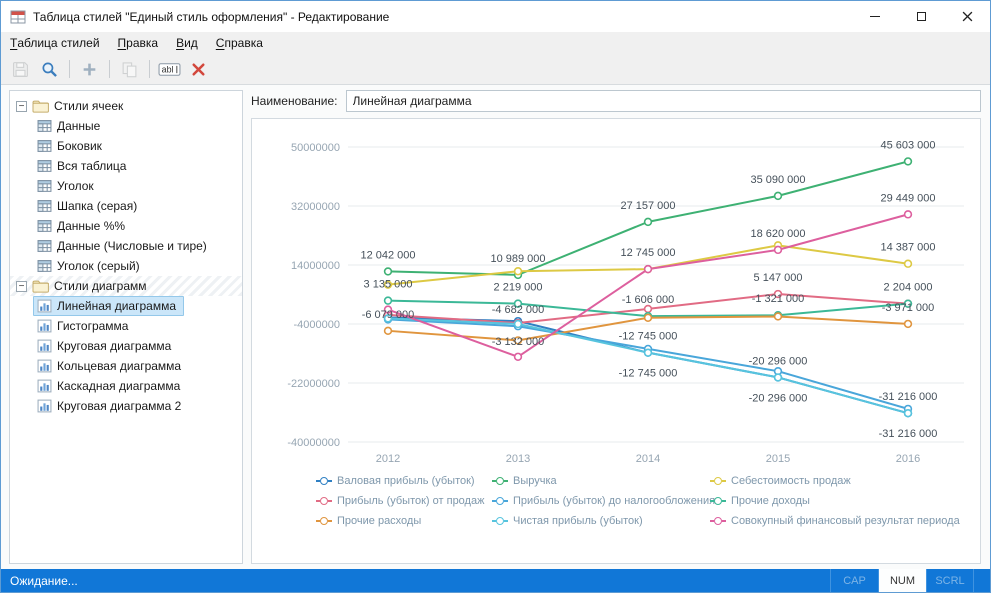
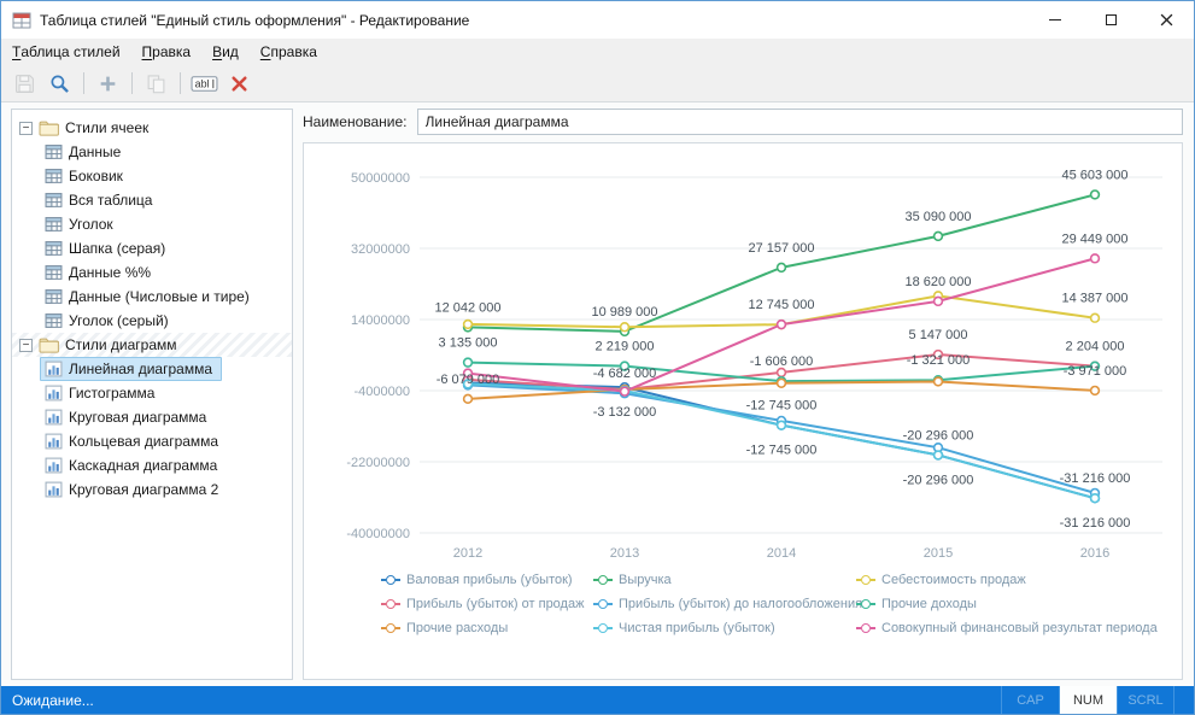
Себестоимость продаж/2012: 8000000 -> 13000000
Прочие расходы/2013: -9000000 -> -4000000
Совокупный финансовый результат периода/2013: -14000000 -> -4000000
